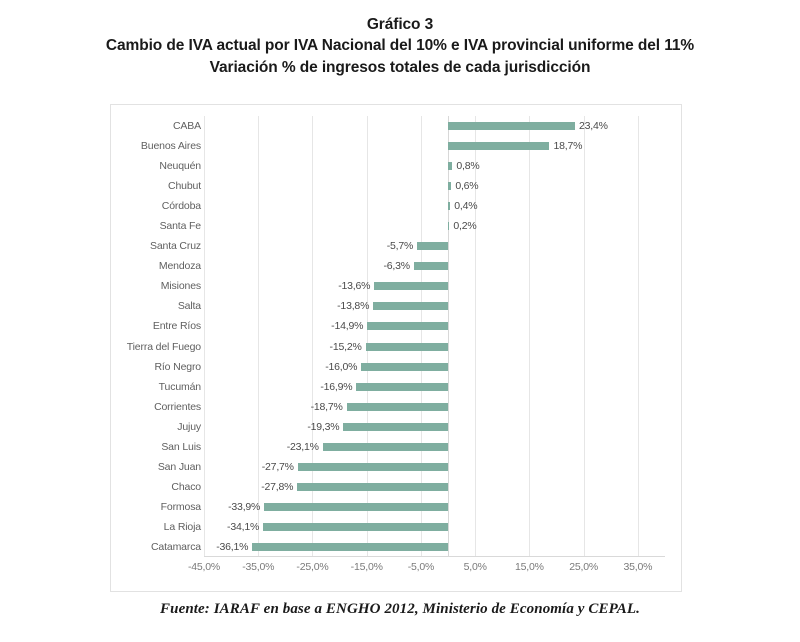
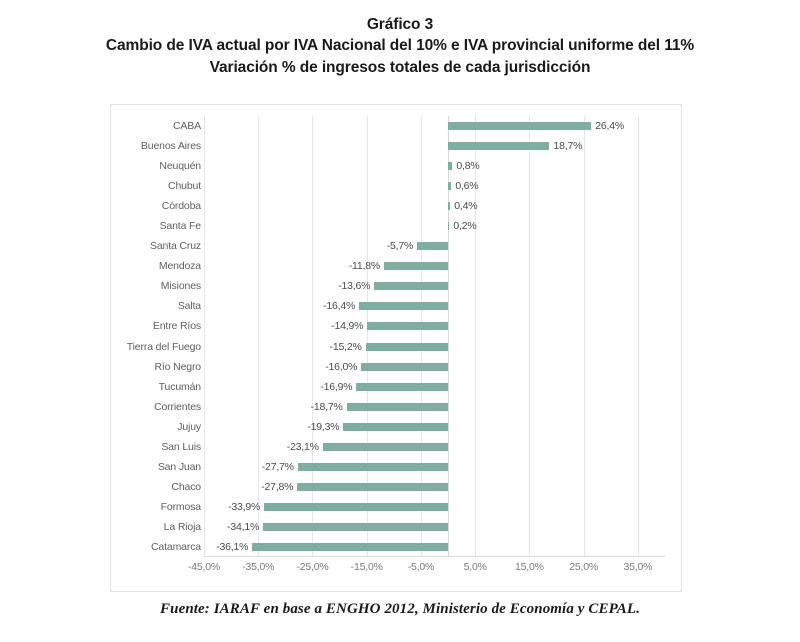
CABA: 23,4% -> 26,4%
Mendoza: -6,3% -> -11,8%
Salta: -13,8% -> -16,4%
